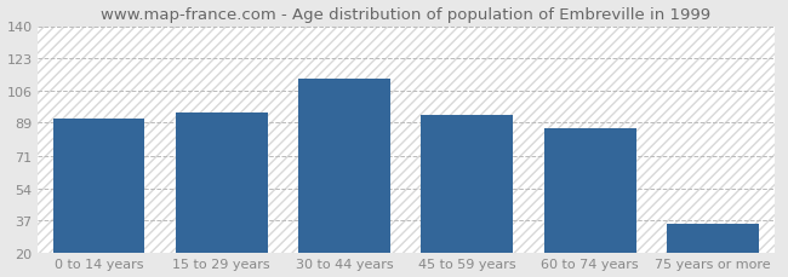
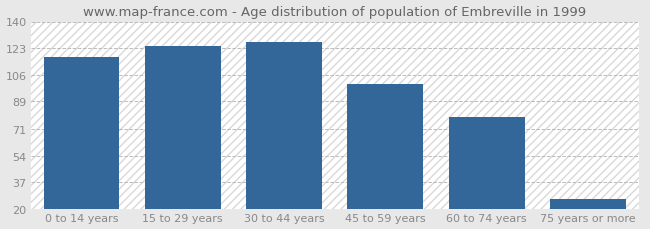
0 to 14 years: 91 -> 117
15 to 29 years: 94 -> 124
30 to 44 years: 112 -> 127
45 to 59 years: 93 -> 100
60 to 74 years: 86 -> 79
75 years or more: 35 -> 26
